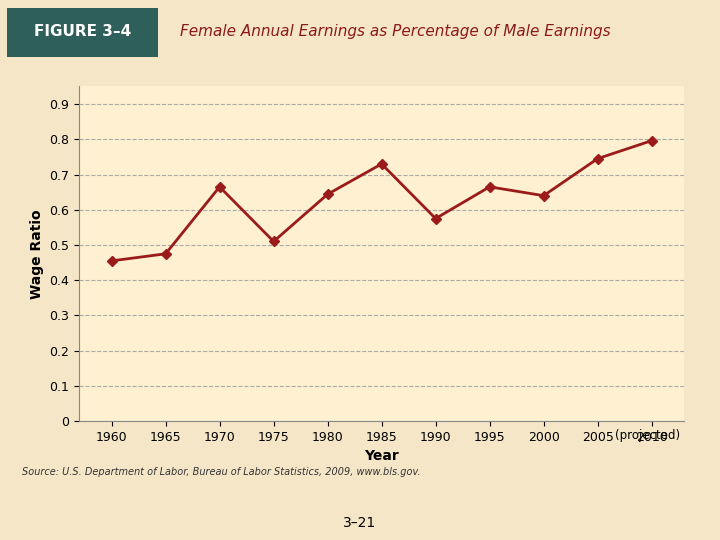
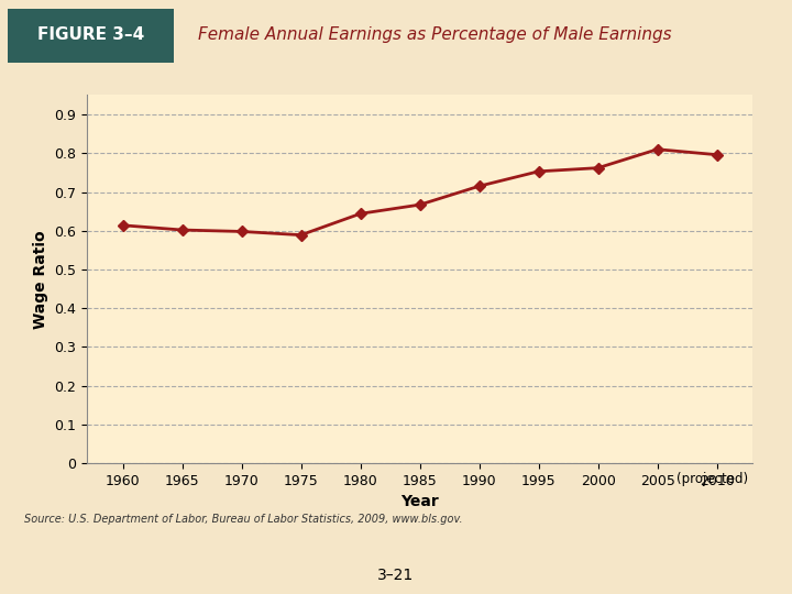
1960: 0.455 -> 0.614
1965: 0.475 -> 0.602
1970: 0.665 -> 0.598
1975: 0.510 -> 0.589
1985: 0.730 -> 0.667
1990: 0.575 -> 0.715
1995: 0.665 -> 0.753
2000: 0.640 -> 0.762
2005: 0.745 -> 0.810
